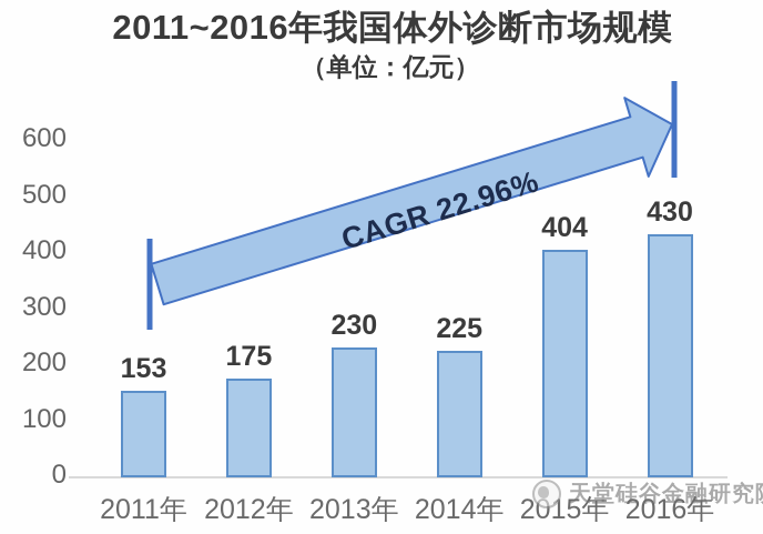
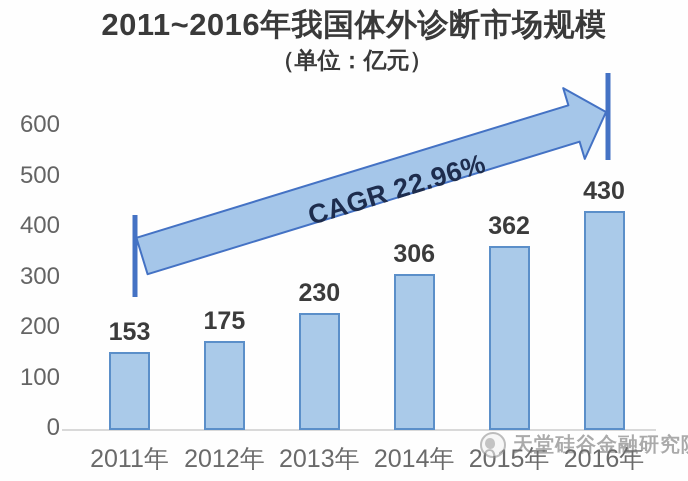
2014年: 225 -> 306
2015年: 404 -> 362
